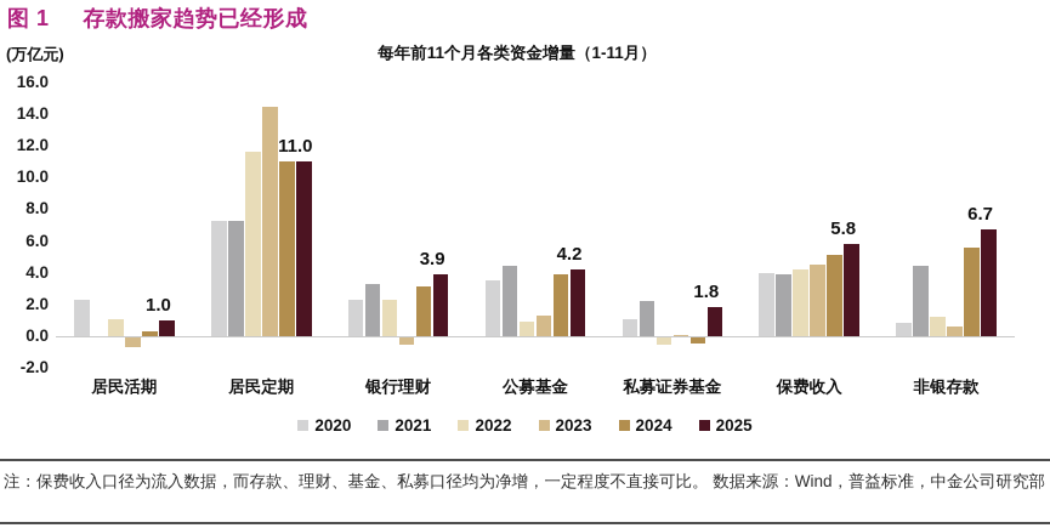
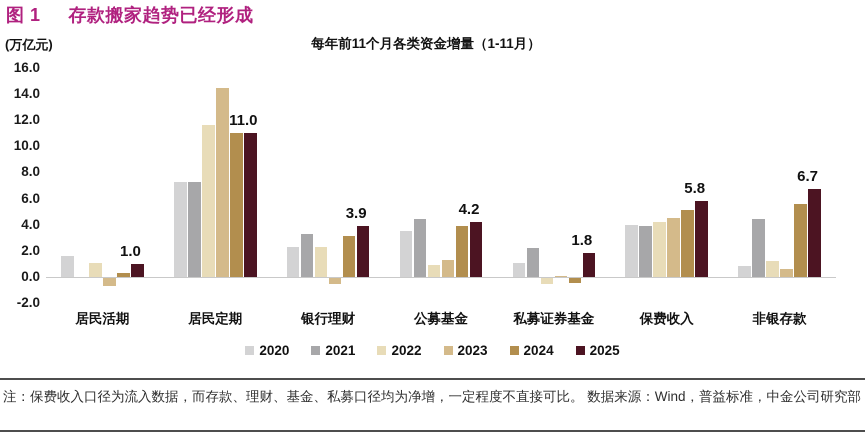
2020/居民活期: 2.3 -> 1.6
